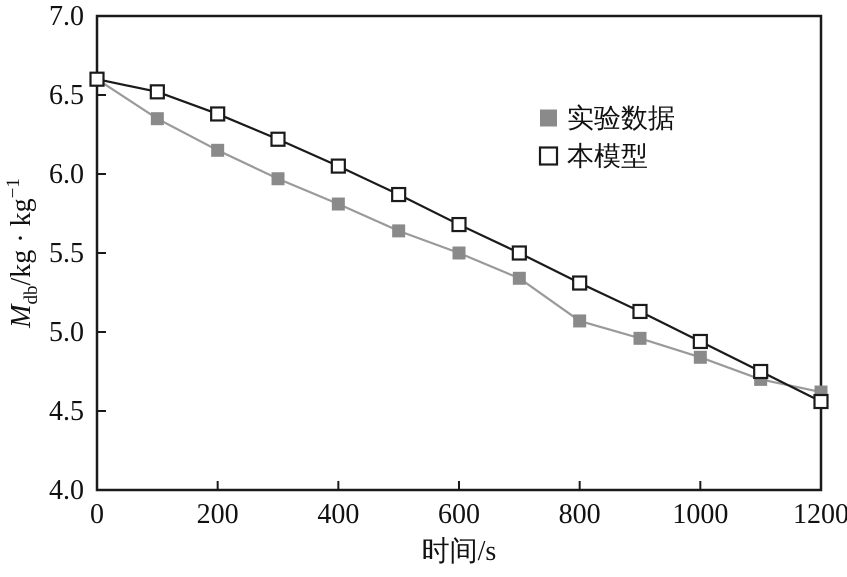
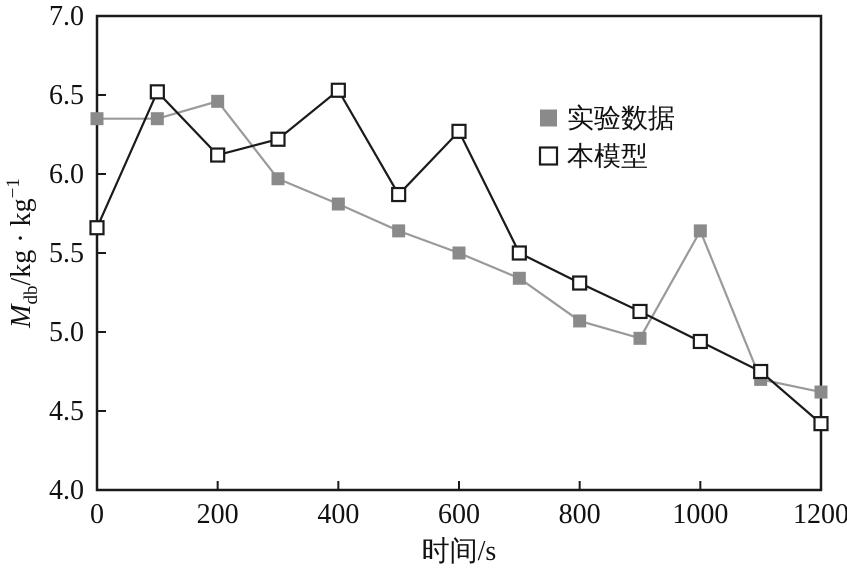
实验数据/0: 6.60 -> 6.35
本模型/0: 6.60 -> 5.66
实验数据/200: 6.15 -> 6.46
本模型/200: 6.38 -> 6.12
本模型/400: 6.05 -> 6.53
本模型/600: 5.68 -> 6.27
实验数据/1000: 4.84 -> 5.64
本模型/1200: 4.56 -> 4.42
